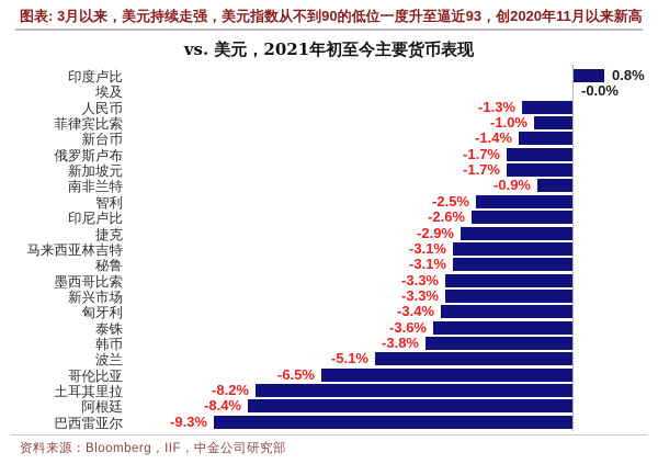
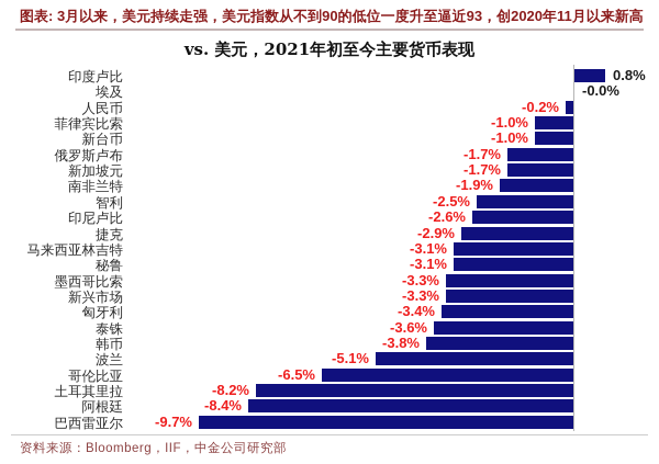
人民币: -1.3% -> -0.2%
新台币: -1.4% -> -1.0%
南非兰特: -0.9% -> -1.9%
巴西雷亚尔: -9.3% -> -9.7%
